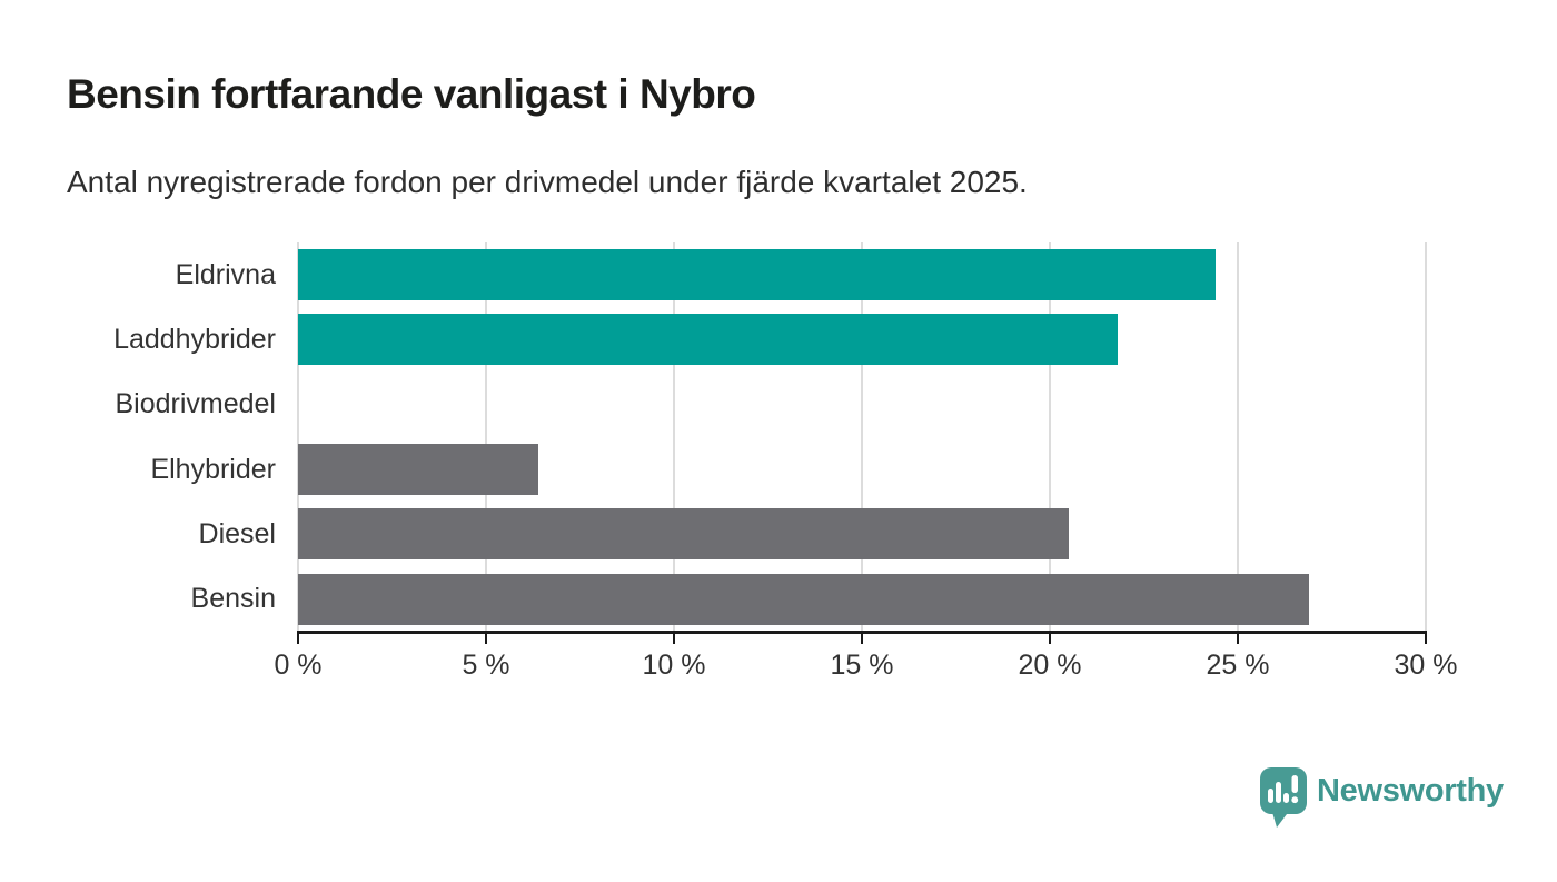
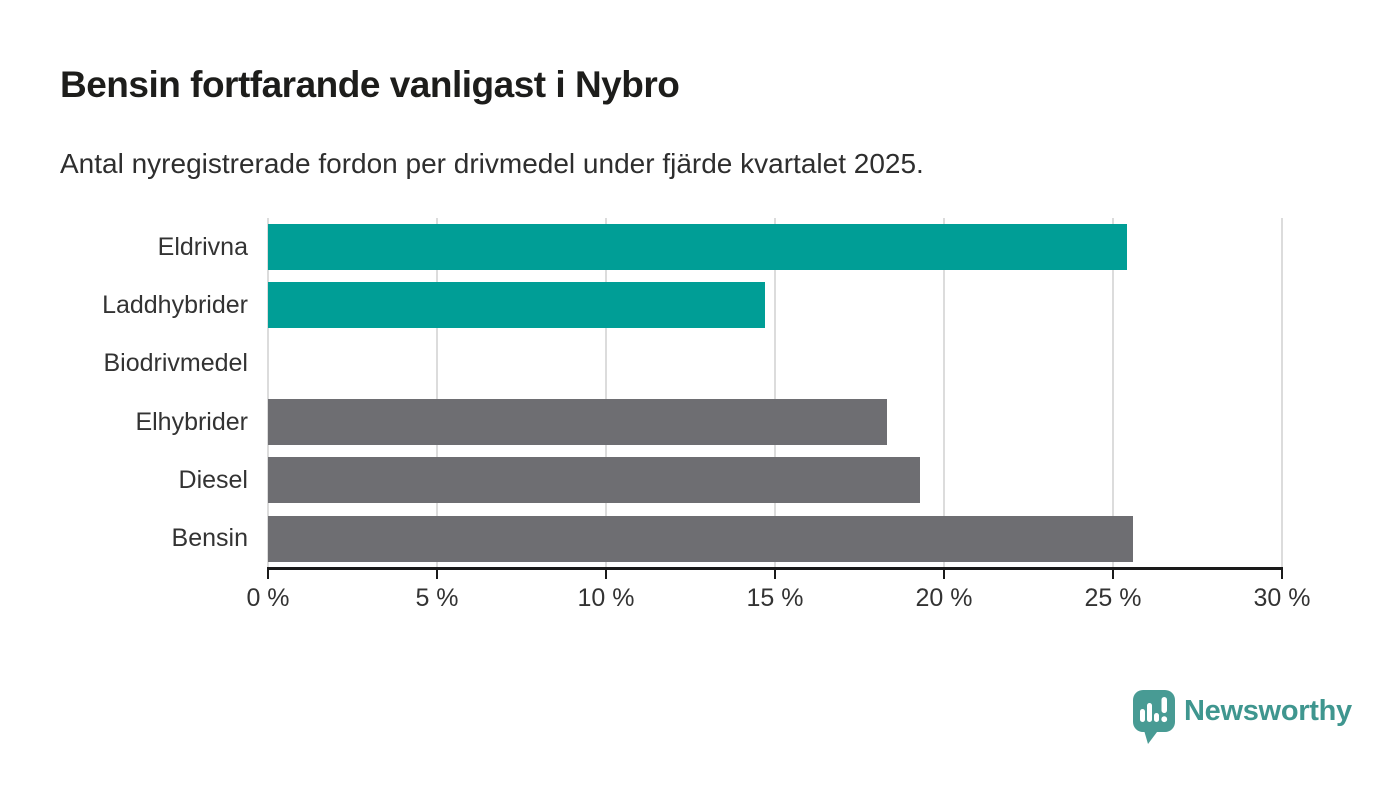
Eldrivna: 24.4% -> 25.4%
Laddhybrider: 21.8% -> 14.7%
Elhybrider: 6.4% -> 18.3%
Diesel: 20.5% -> 19.3%
Bensin: 26.9% -> 25.6%
